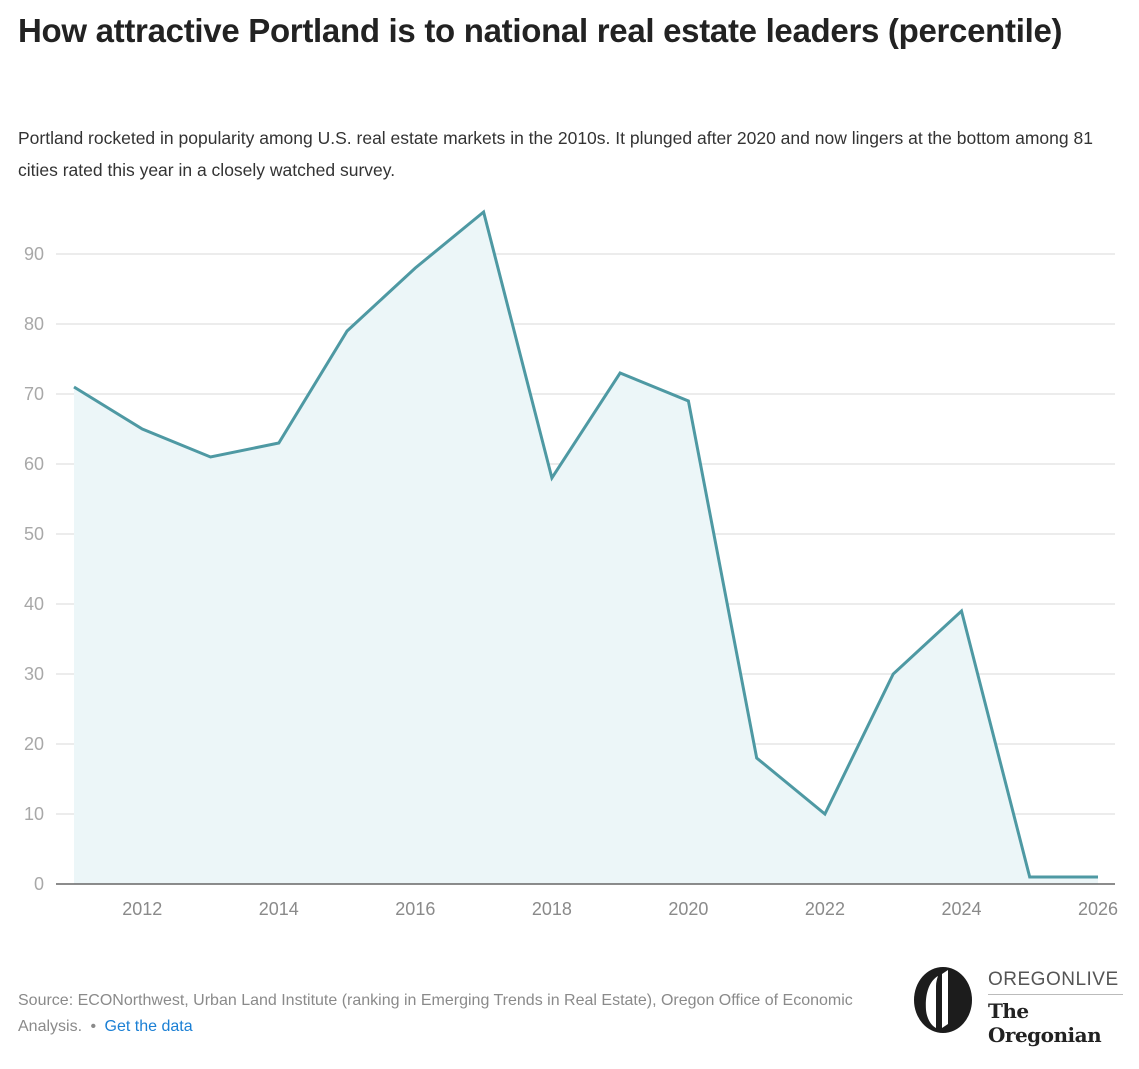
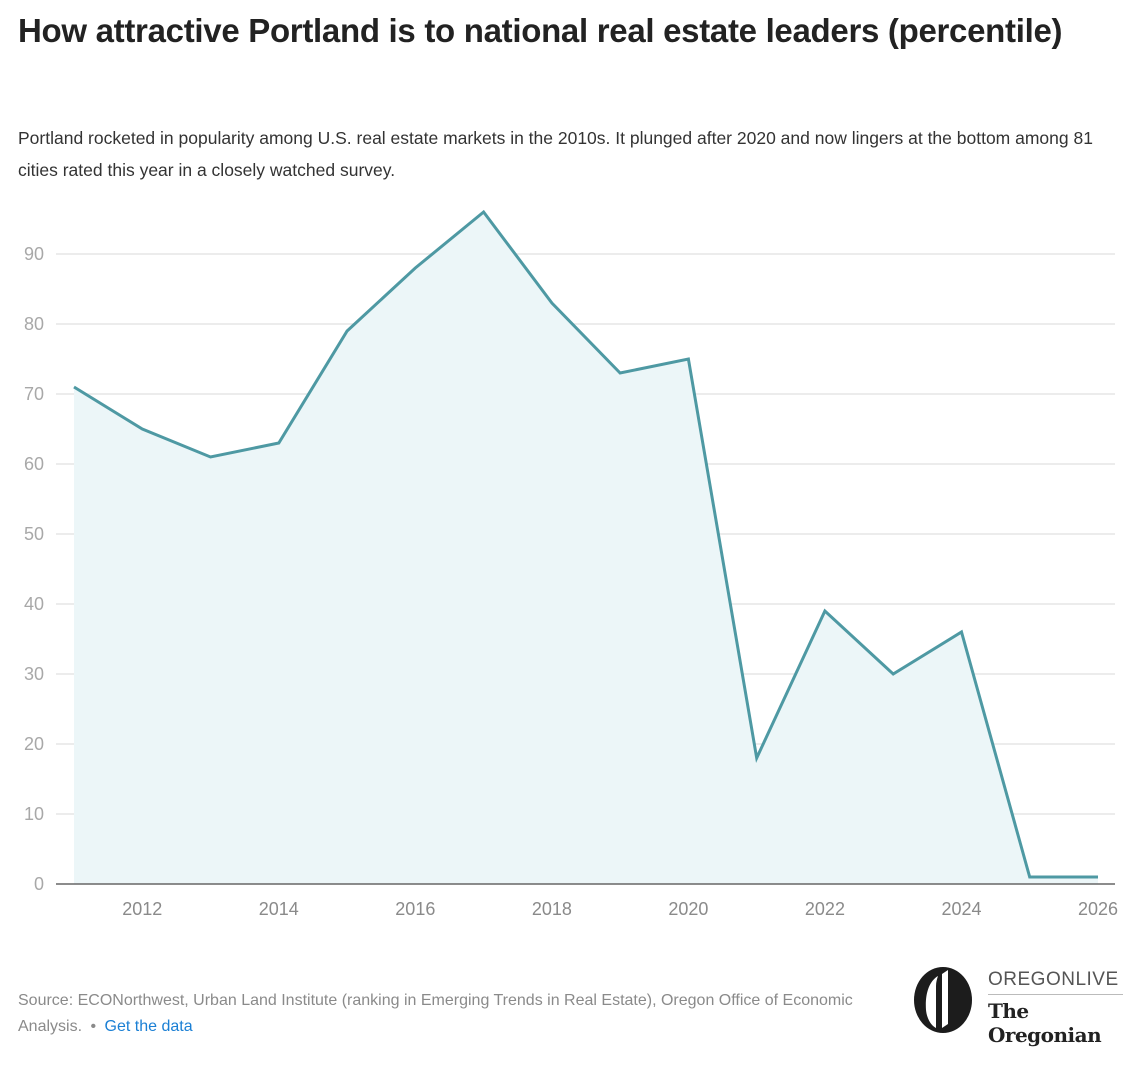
2018: 58 -> 83
2020: 69 -> 75
2022: 10 -> 39
2024: 39 -> 36
